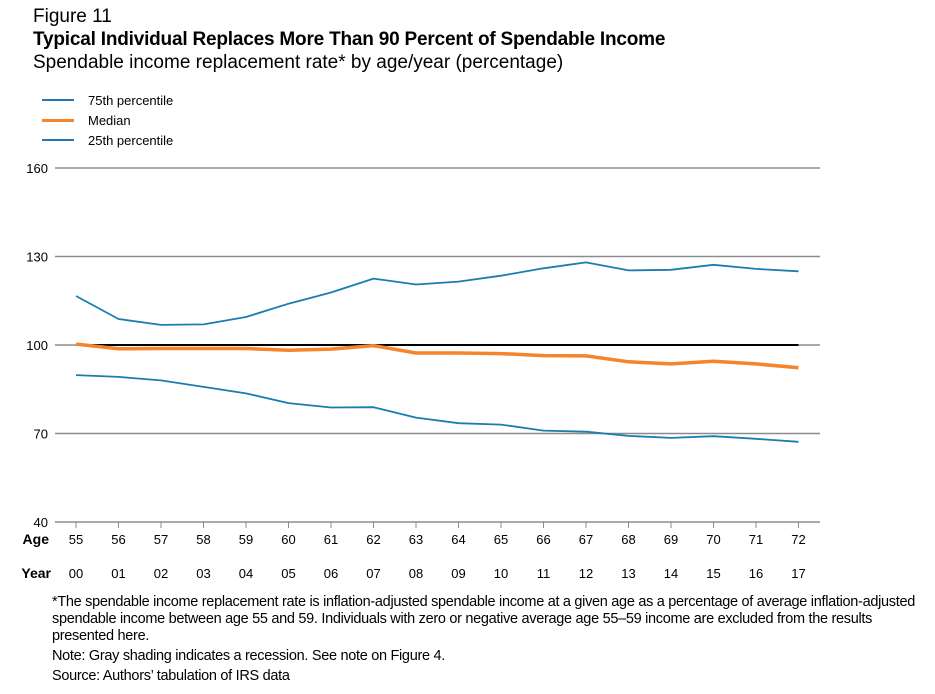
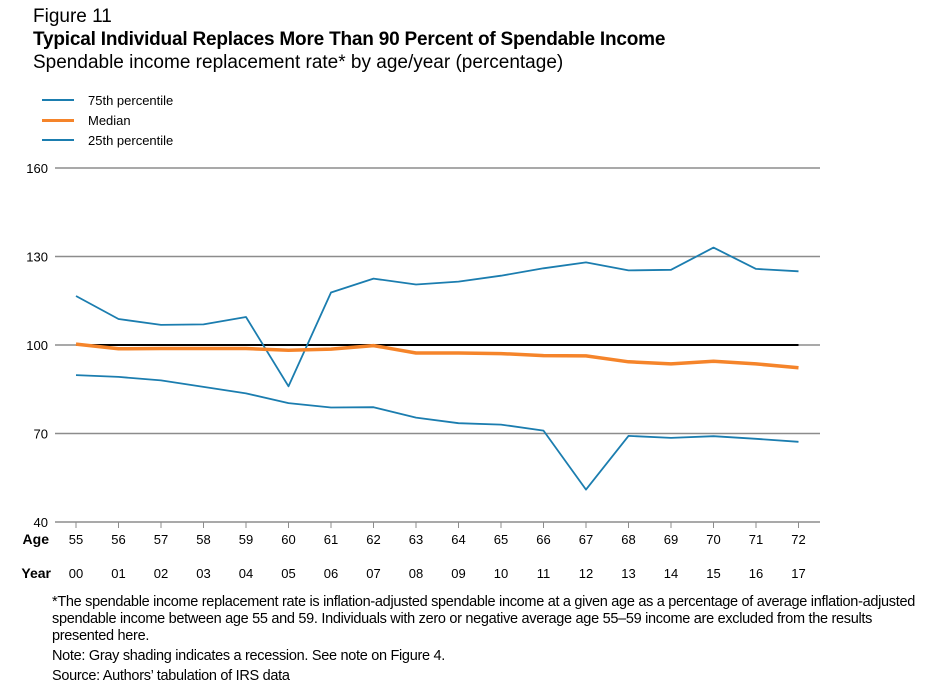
75th percentile/60: 114 -> 86
25th percentile/67: 71 -> 51
75th percentile/70: 127 -> 133
